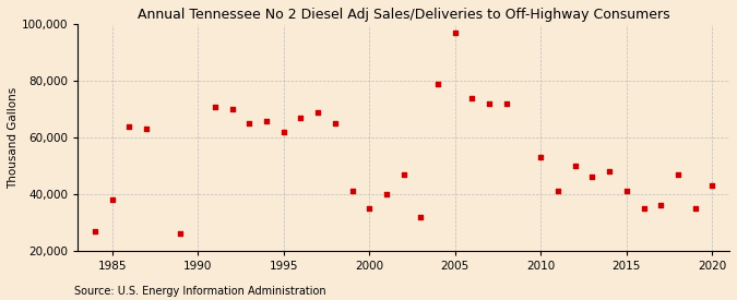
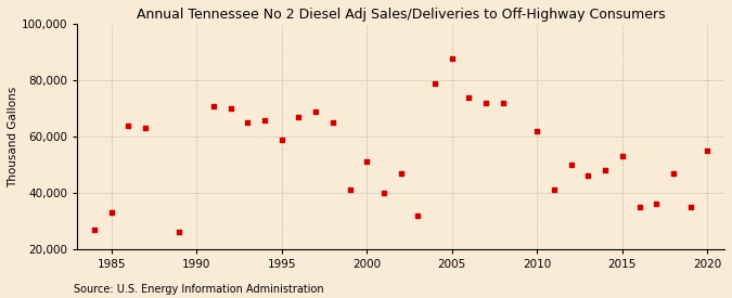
1985: 38,000 -> 33,000
1995: 62,000 -> 59,000
2000: 35,000 -> 51,000
2005: 97,000 -> 88,000
2010: 53,000 -> 62,000
2015: 41,000 -> 53,000
2020: 43,000 -> 55,000
